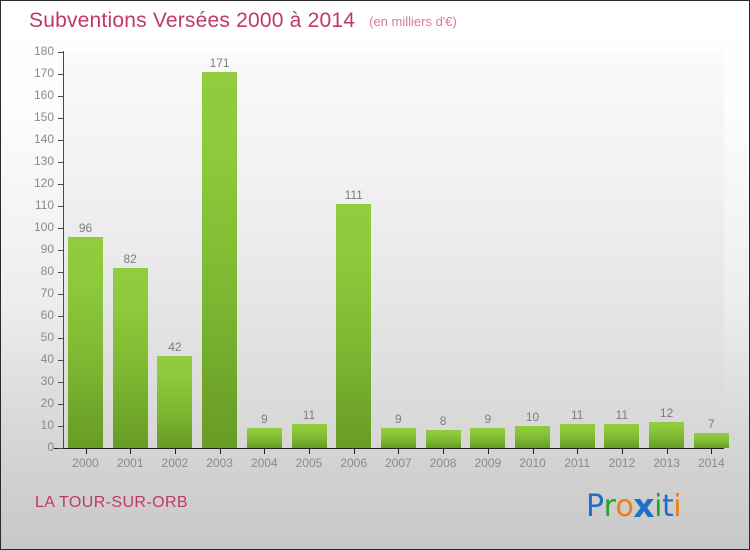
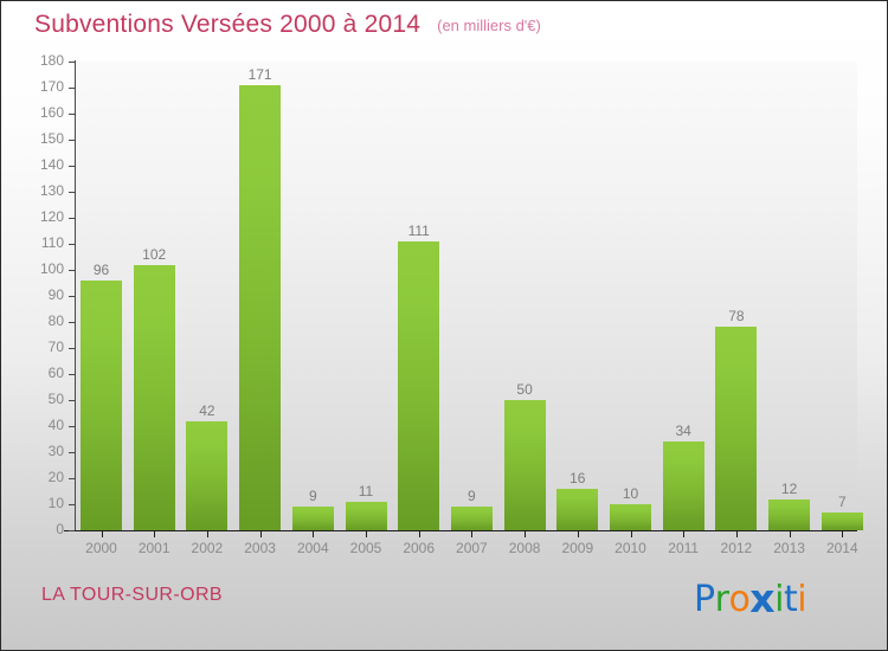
2001: 82 -> 102
2008: 8 -> 50
2009: 9 -> 16
2011: 11 -> 34
2012: 11 -> 78
